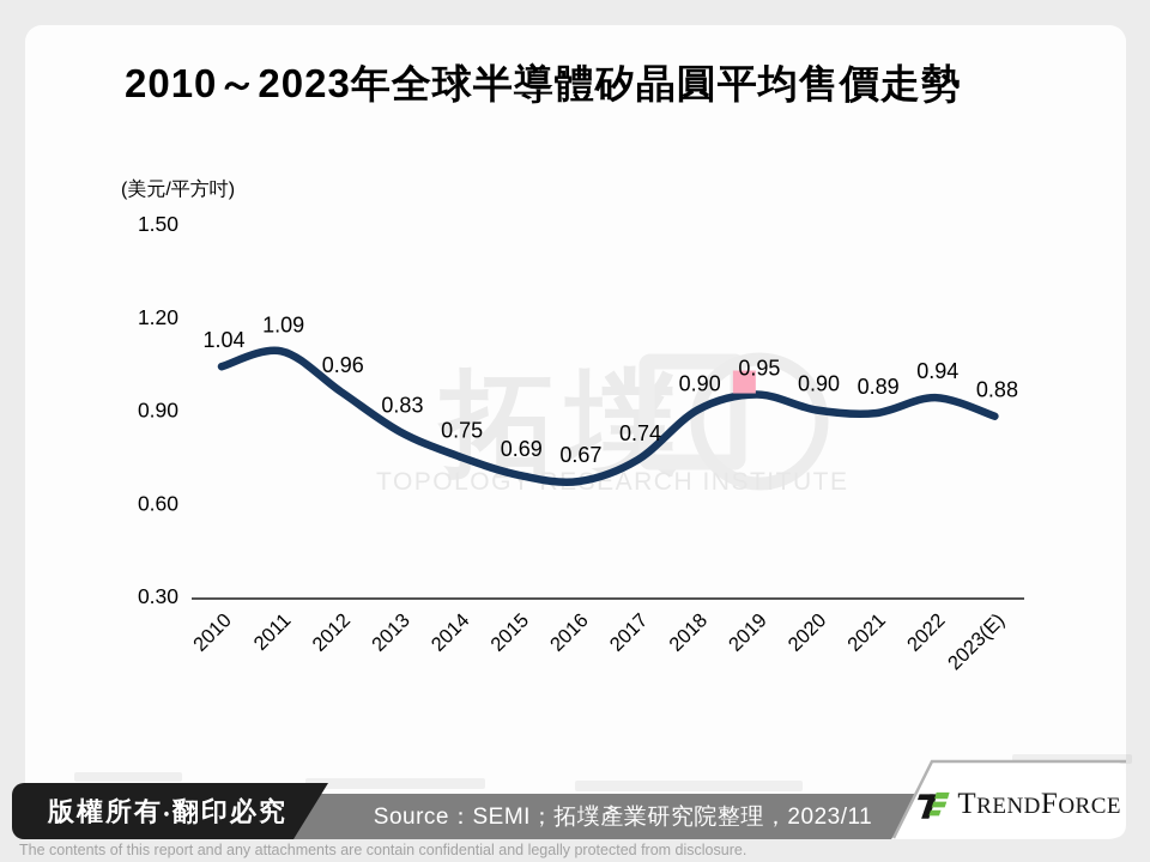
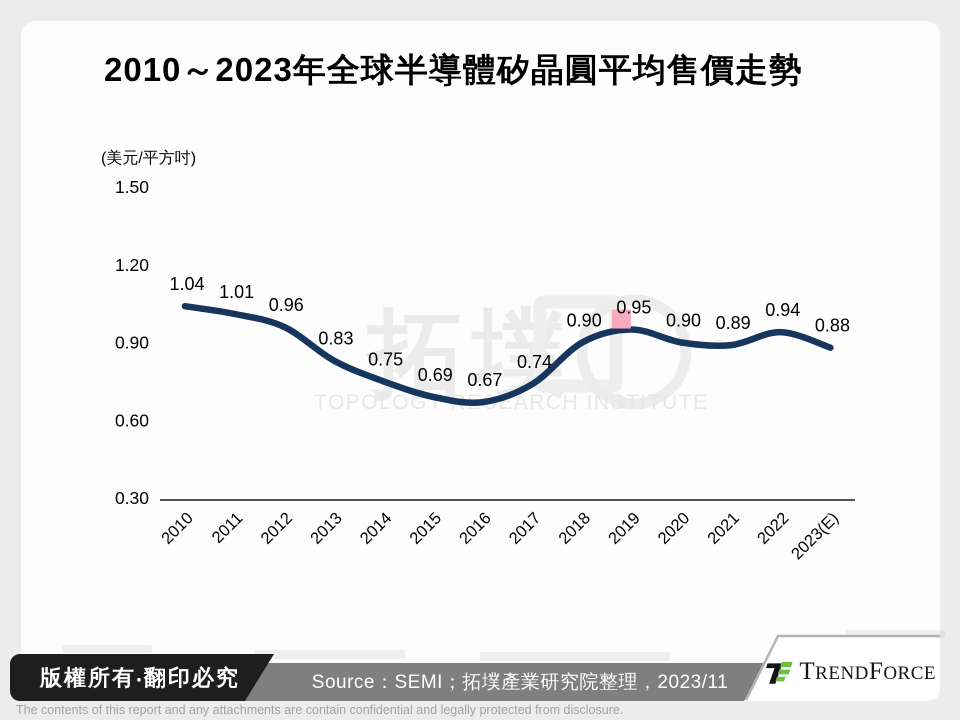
2011: 1.09 -> 1.01
